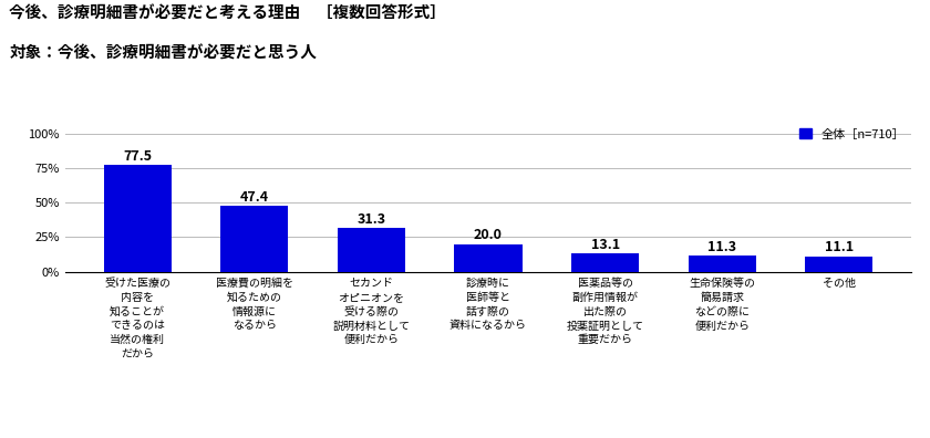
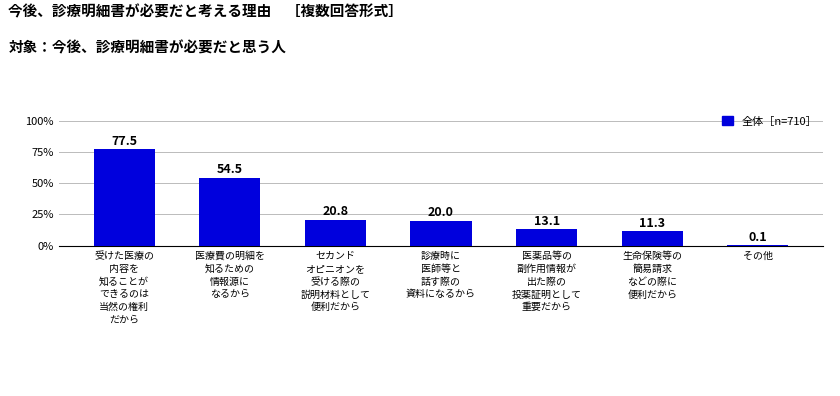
医療費の明細を 知るための 情報源に なるから: 47.4 -> 54.5
セカンド オピニオンを 受ける際の 説明材料として 便利だから: 31.3 -> 20.8
その他: 11.1 -> 0.1
